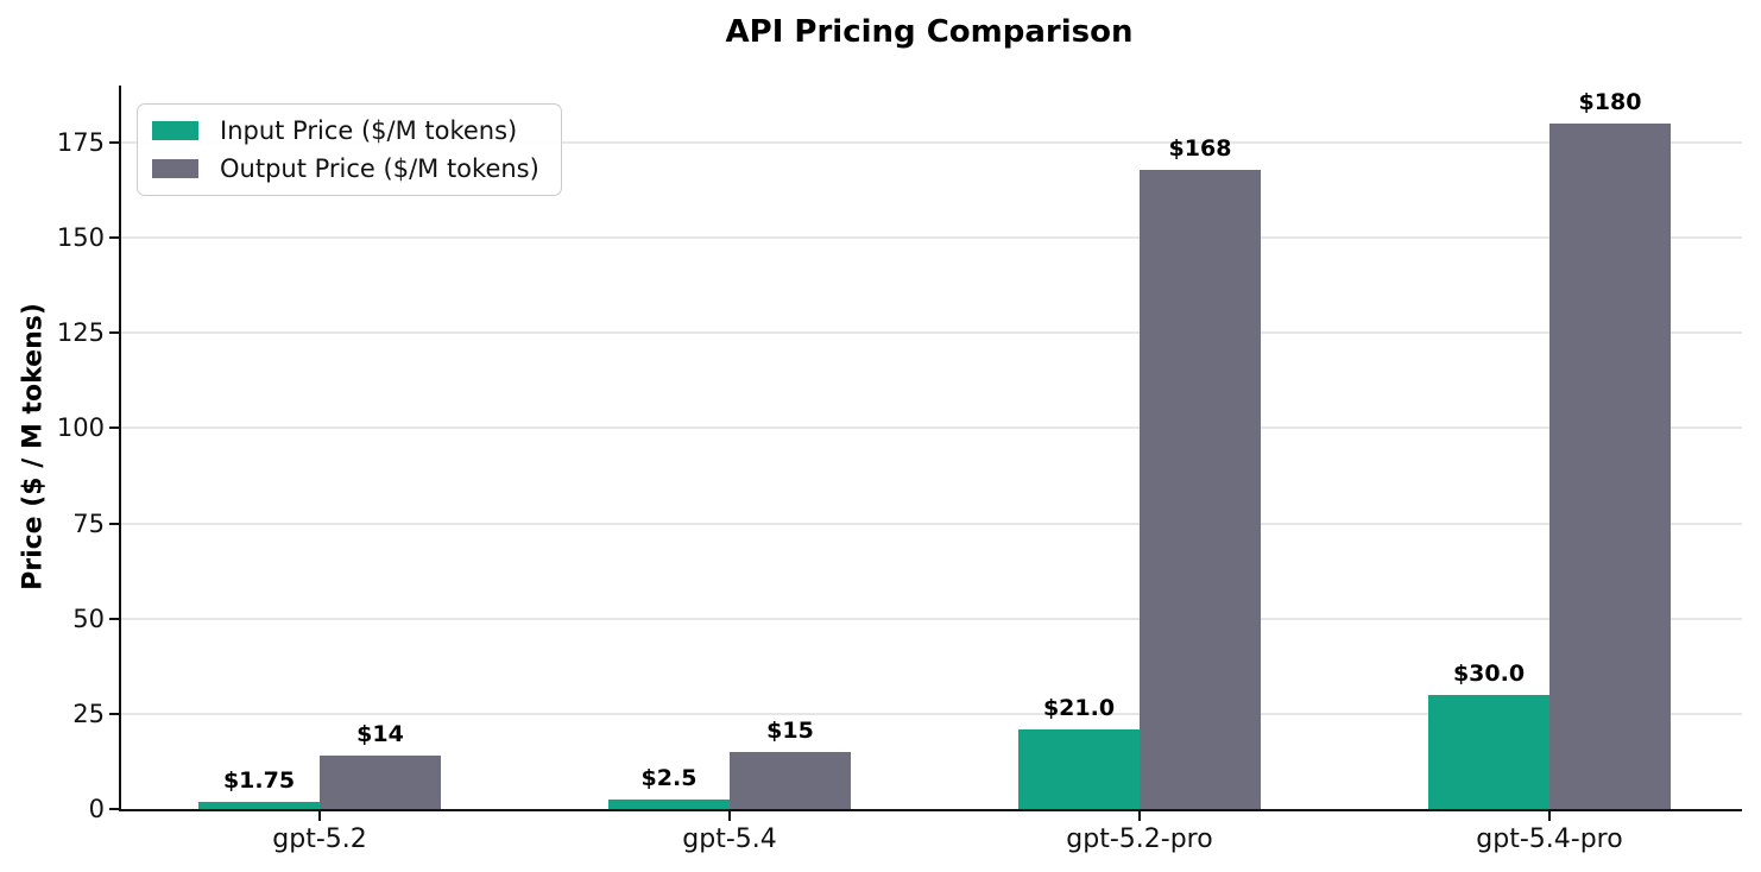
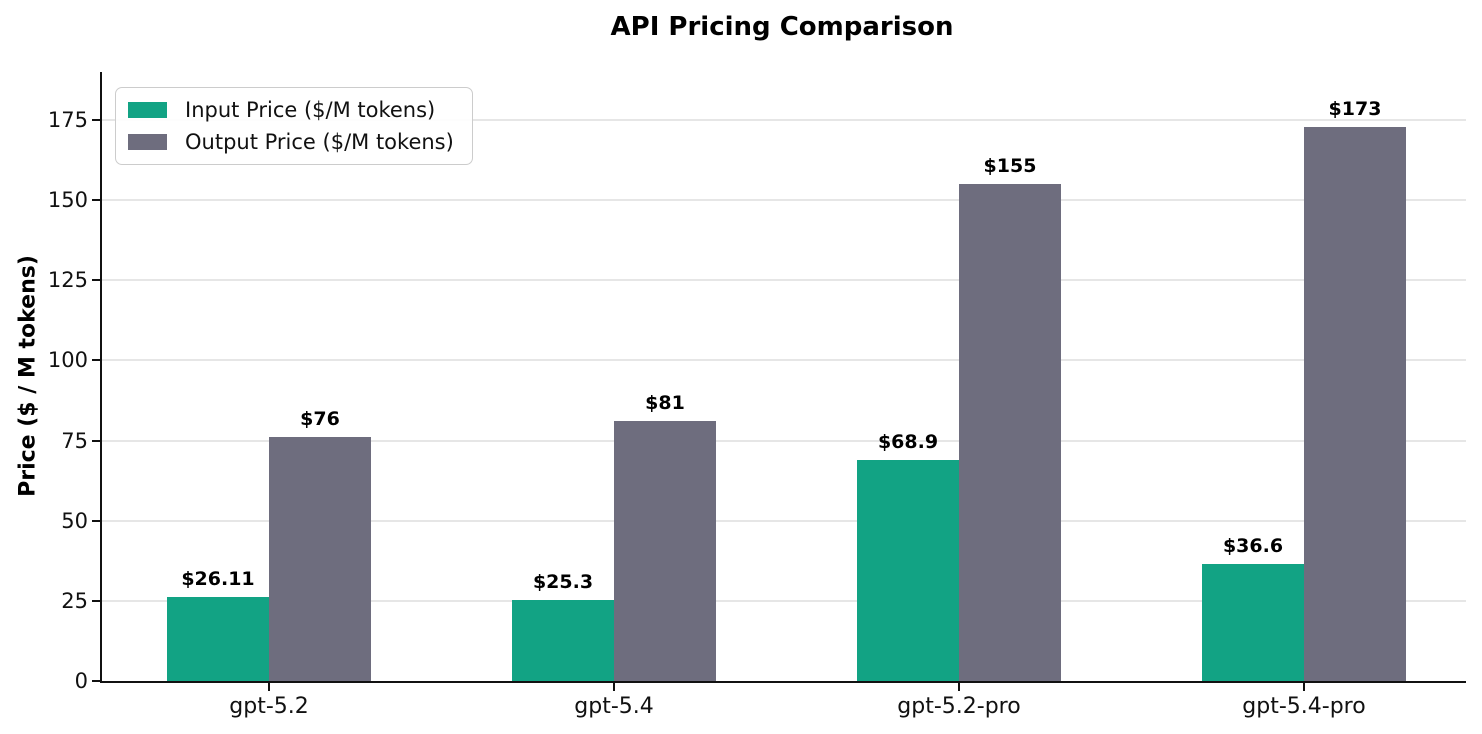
Input Price ($/M tokens)/gpt-5.2: $1.75 -> $26.11
Output Price ($/M tokens)/gpt-5.2: $14 -> $76
Input Price ($/M tokens)/gpt-5.4: $2.5 -> $25.3
Output Price ($/M tokens)/gpt-5.4: $15 -> $81
Input Price ($/M tokens)/gpt-5.2-pro: $21.0 -> $68.9
Output Price ($/M tokens)/gpt-5.2-pro: $168 -> $155
Input Price ($/M tokens)/gpt-5.4-pro: $30.0 -> $36.6
Output Price ($/M tokens)/gpt-5.4-pro: $180 -> $173
